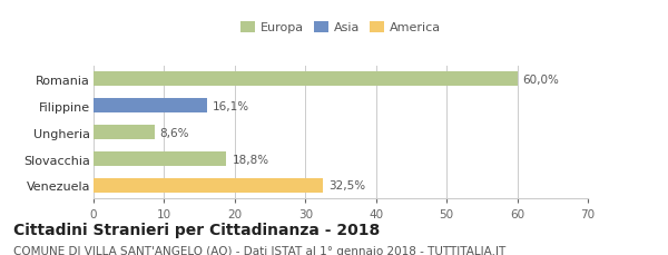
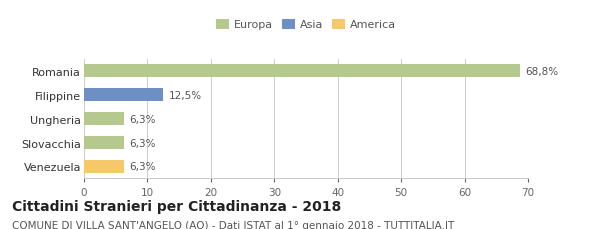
Romania: 60,0% -> 68,8%
Filippine: 16,1% -> 12,5%
Ungheria: 8,6% -> 6,3%
Slovacchia: 18,8% -> 6,3%
Venezuela: 32,5% -> 6,3%
